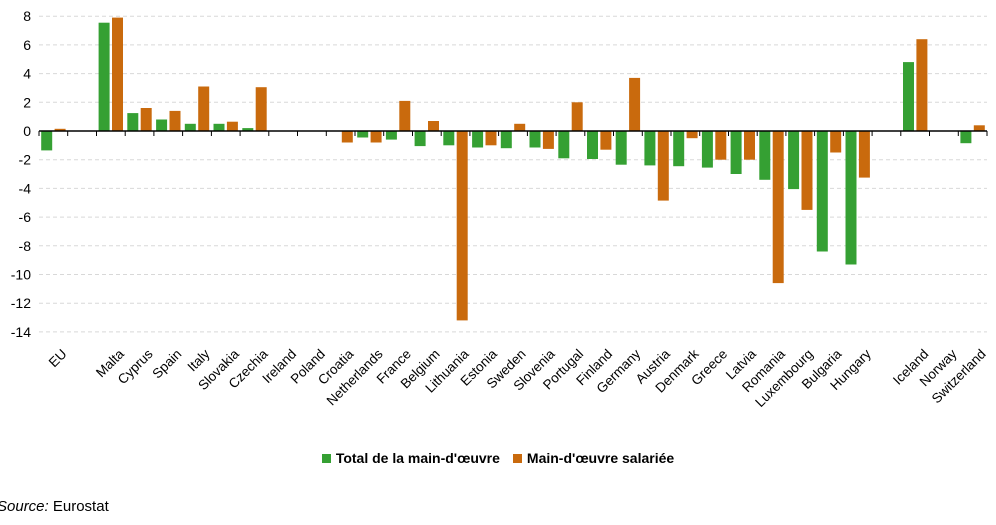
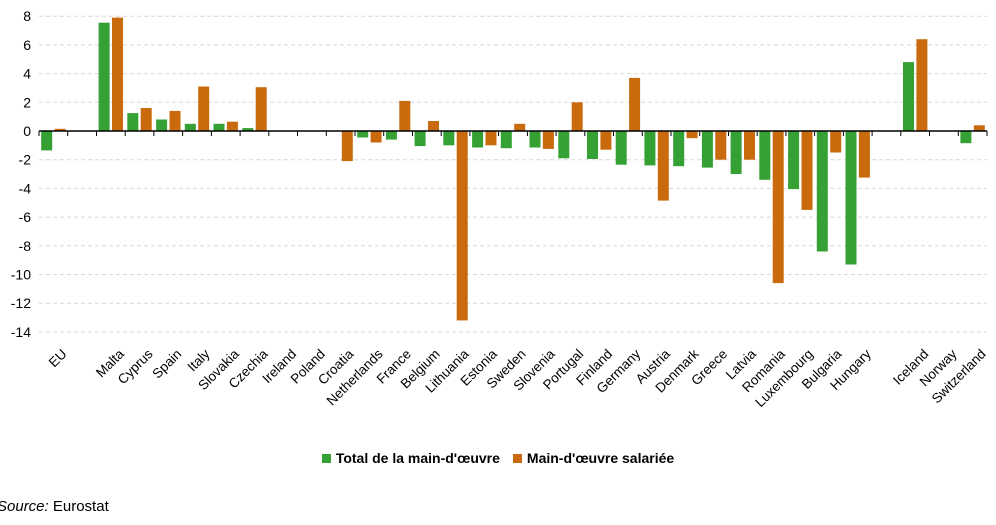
Main-d'œuvre salariée/Croatia: -0.8 -> -2.1
